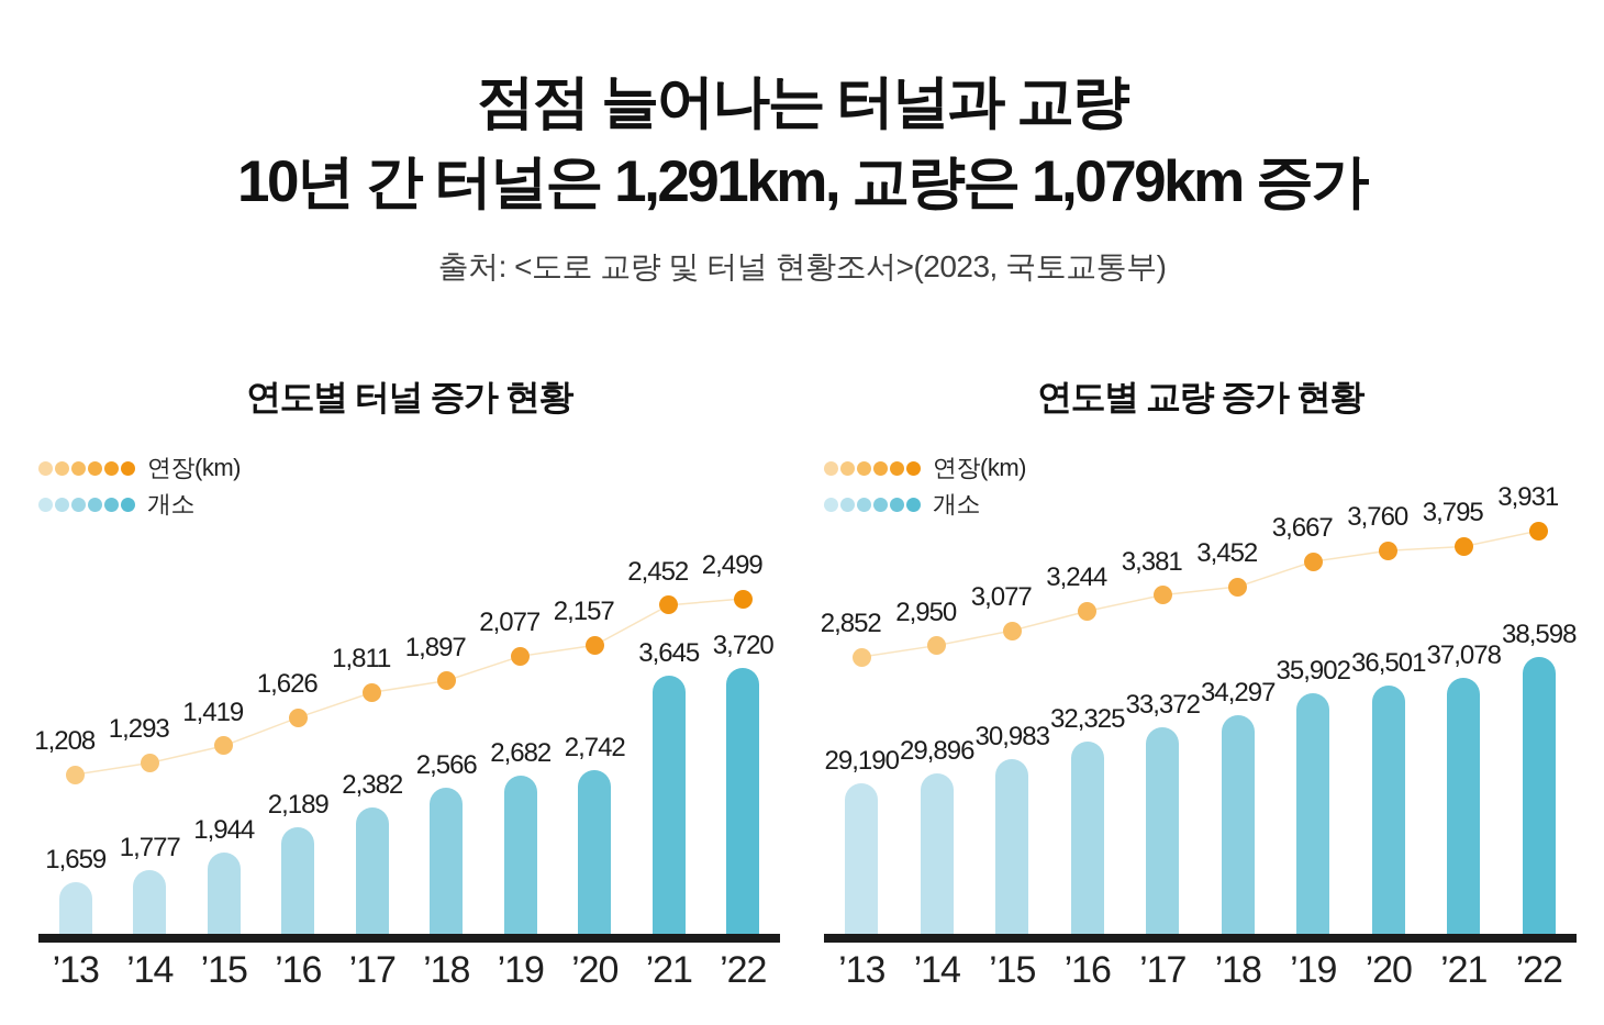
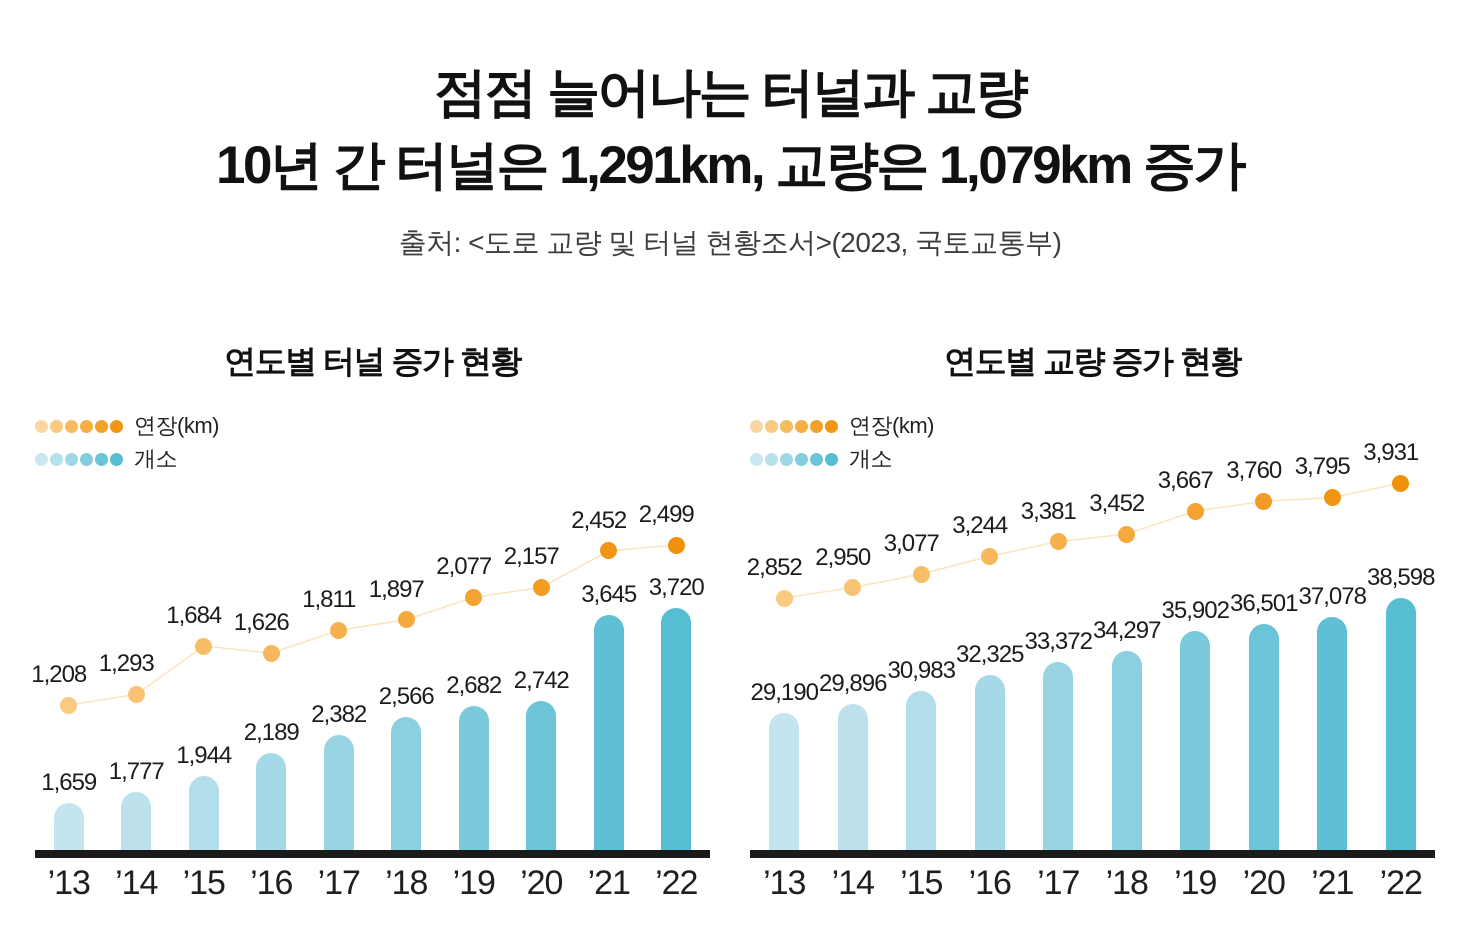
연도별 터널 증가 현황/연장(km)/’15: 1,419 -> 1,684
